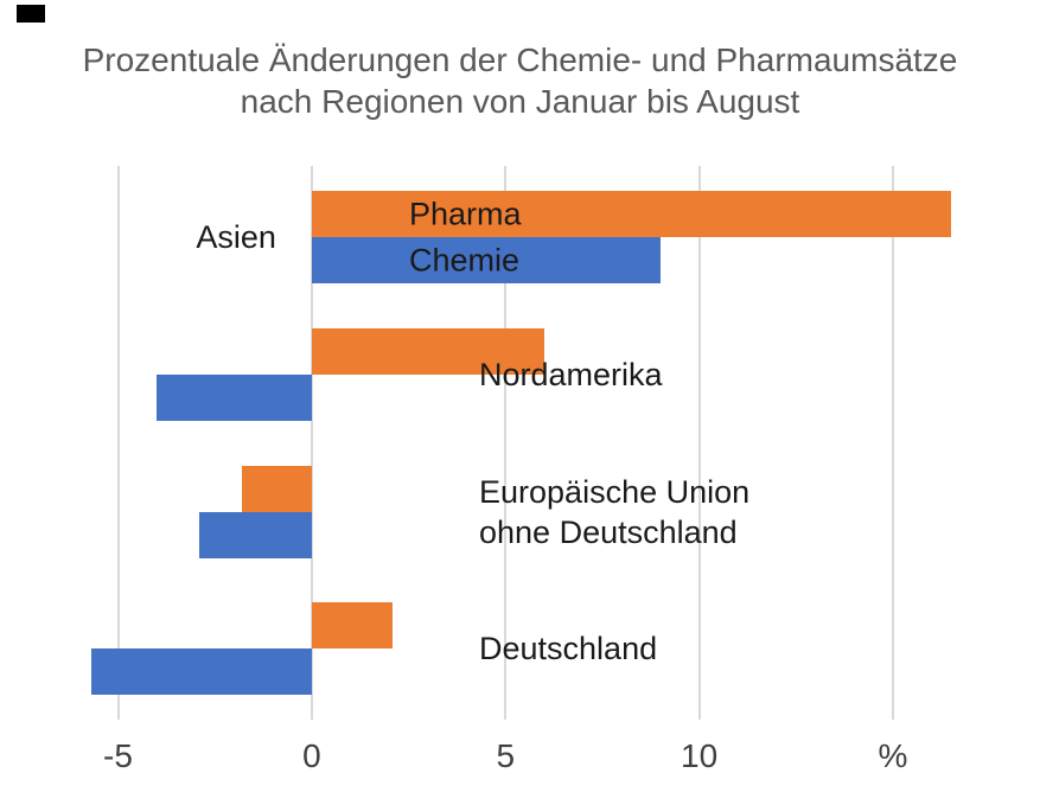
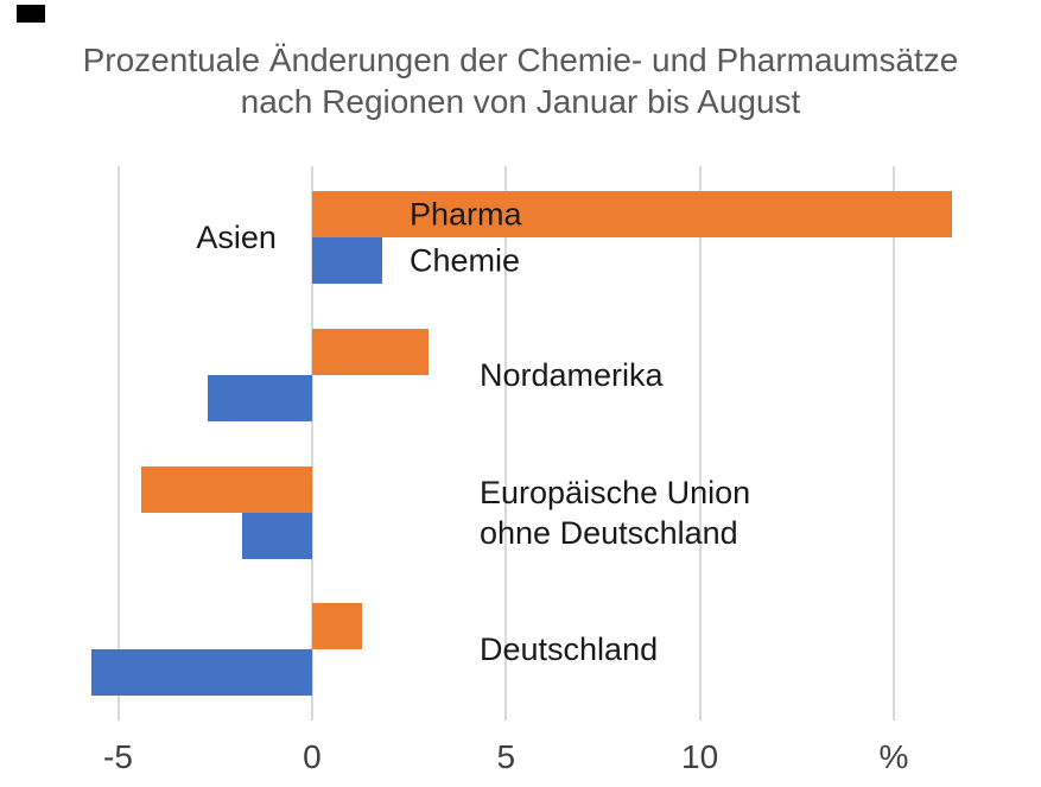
Chemie/Asien: 9.0 -> 1.8
Pharma/Nordamerika: 6.0 -> 3.0
Chemie/Nordamerika: -4.0 -> -2.7
Pharma/Europäische Union ohne Deutschland: -1.8 -> -4.4
Chemie/Europäische Union ohne Deutschland: -2.9 -> -1.8
Pharma/Deutschland: 2.1 -> 1.3
